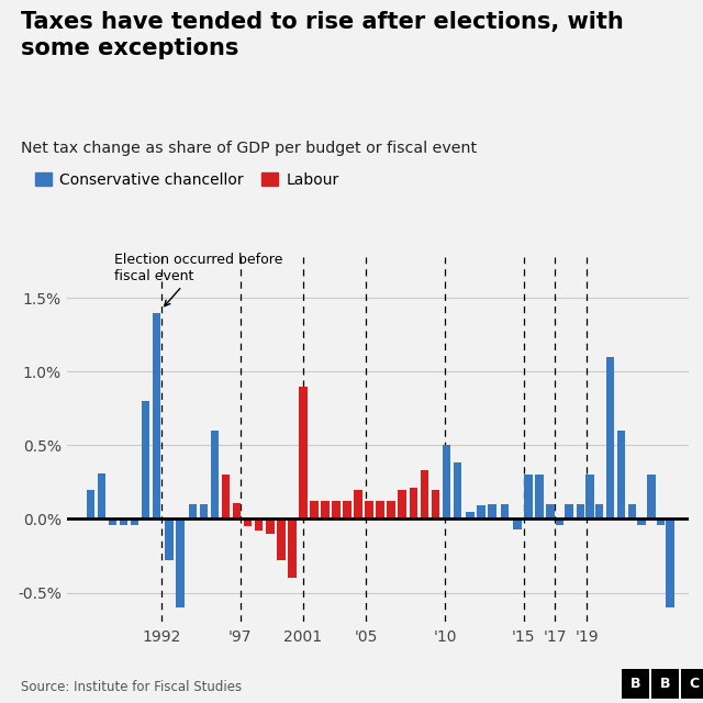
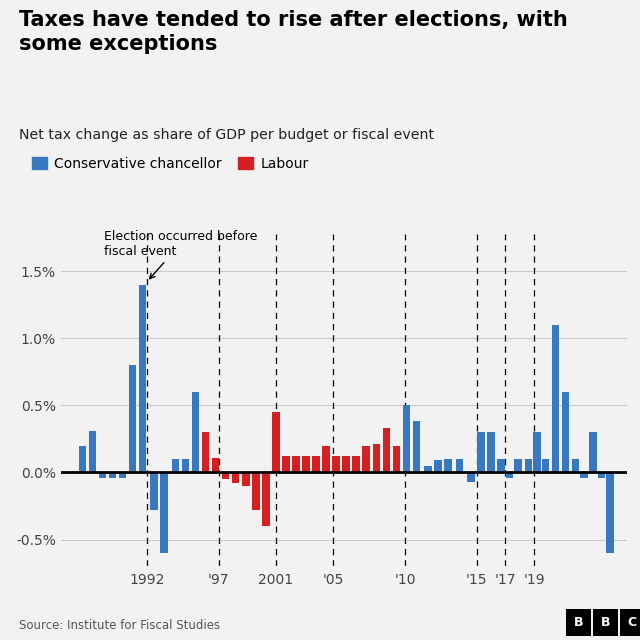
2001: 0.90% -> 0.45%
